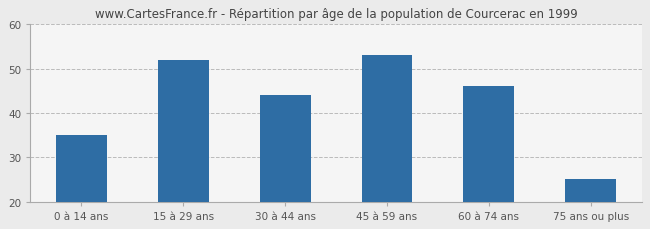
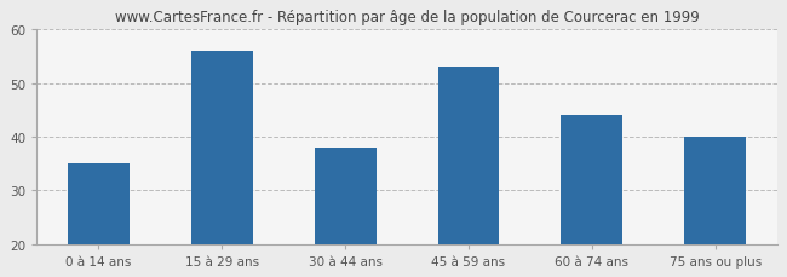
15 à 29 ans: 52 -> 56
30 à 44 ans: 44 -> 38
60 à 74 ans: 46 -> 44
75 ans ou plus: 25 -> 40
